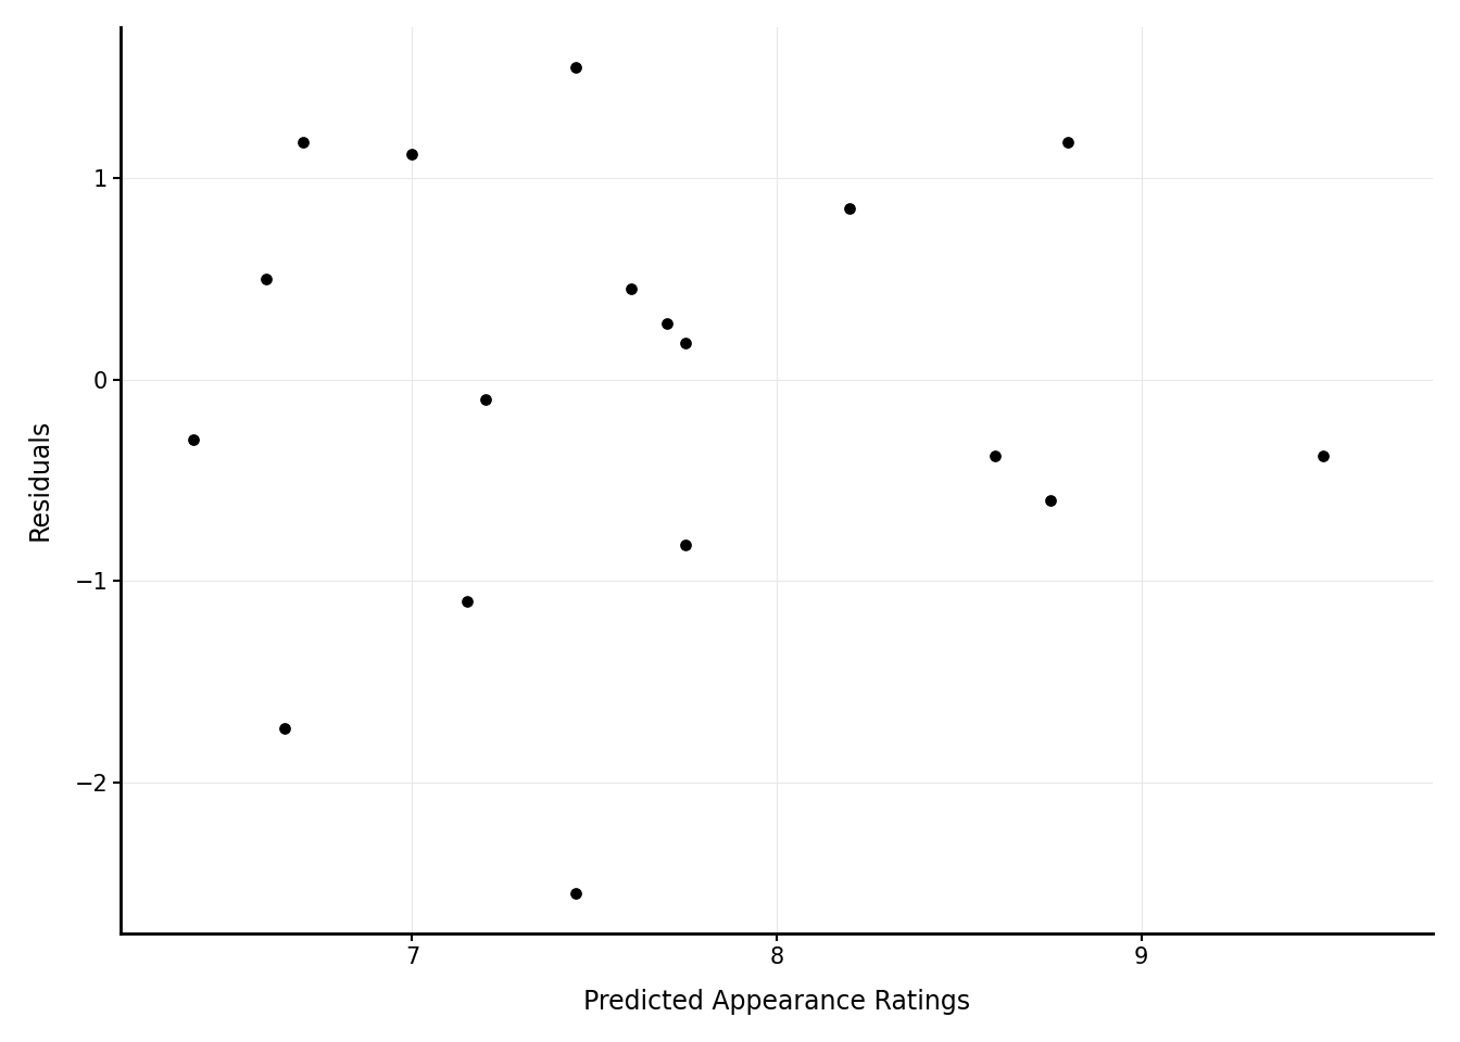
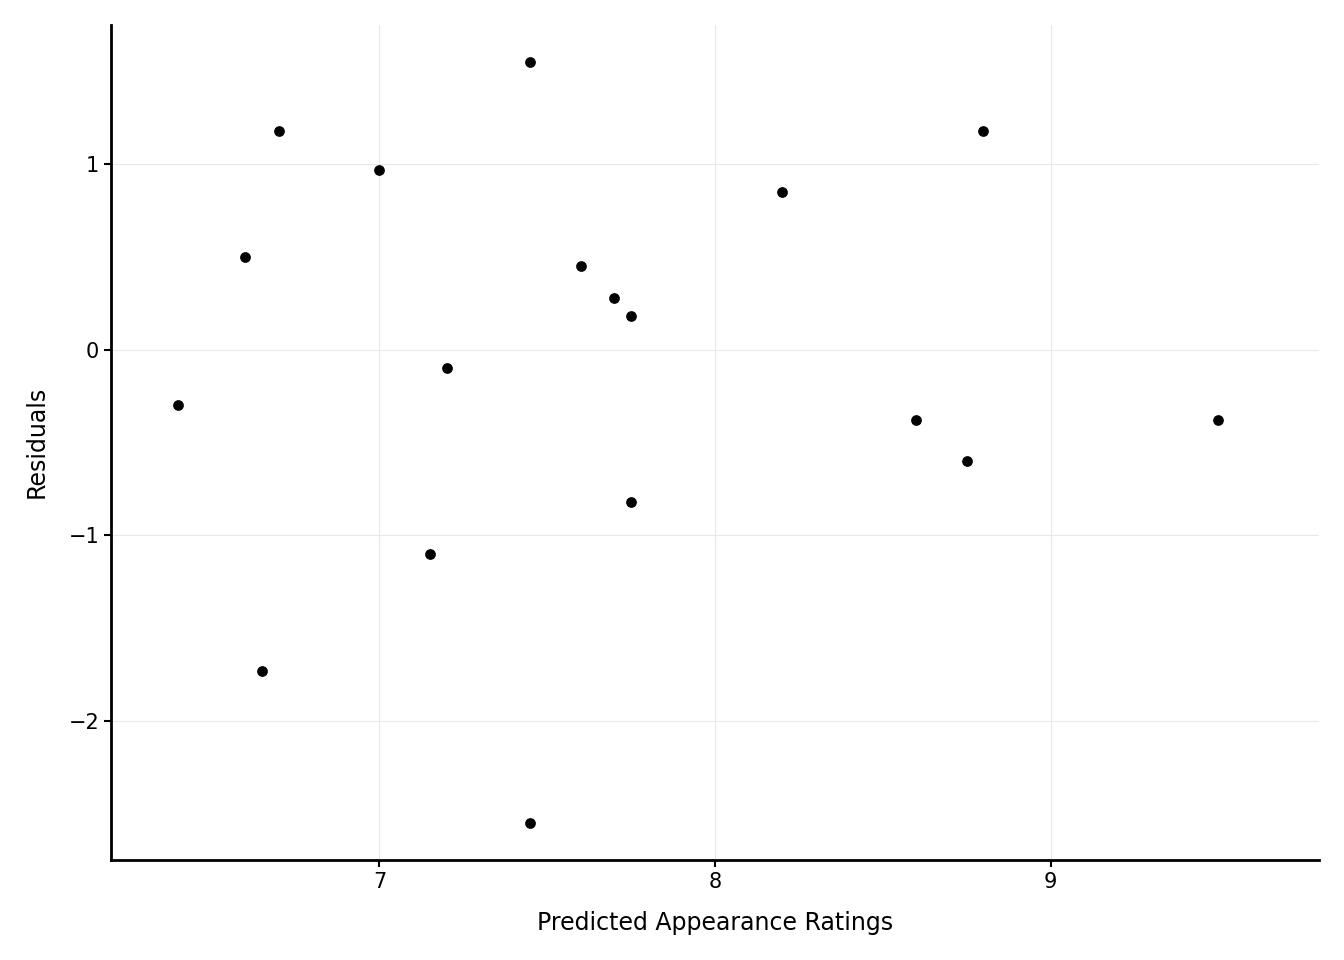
7: 1.12 -> 0.97
